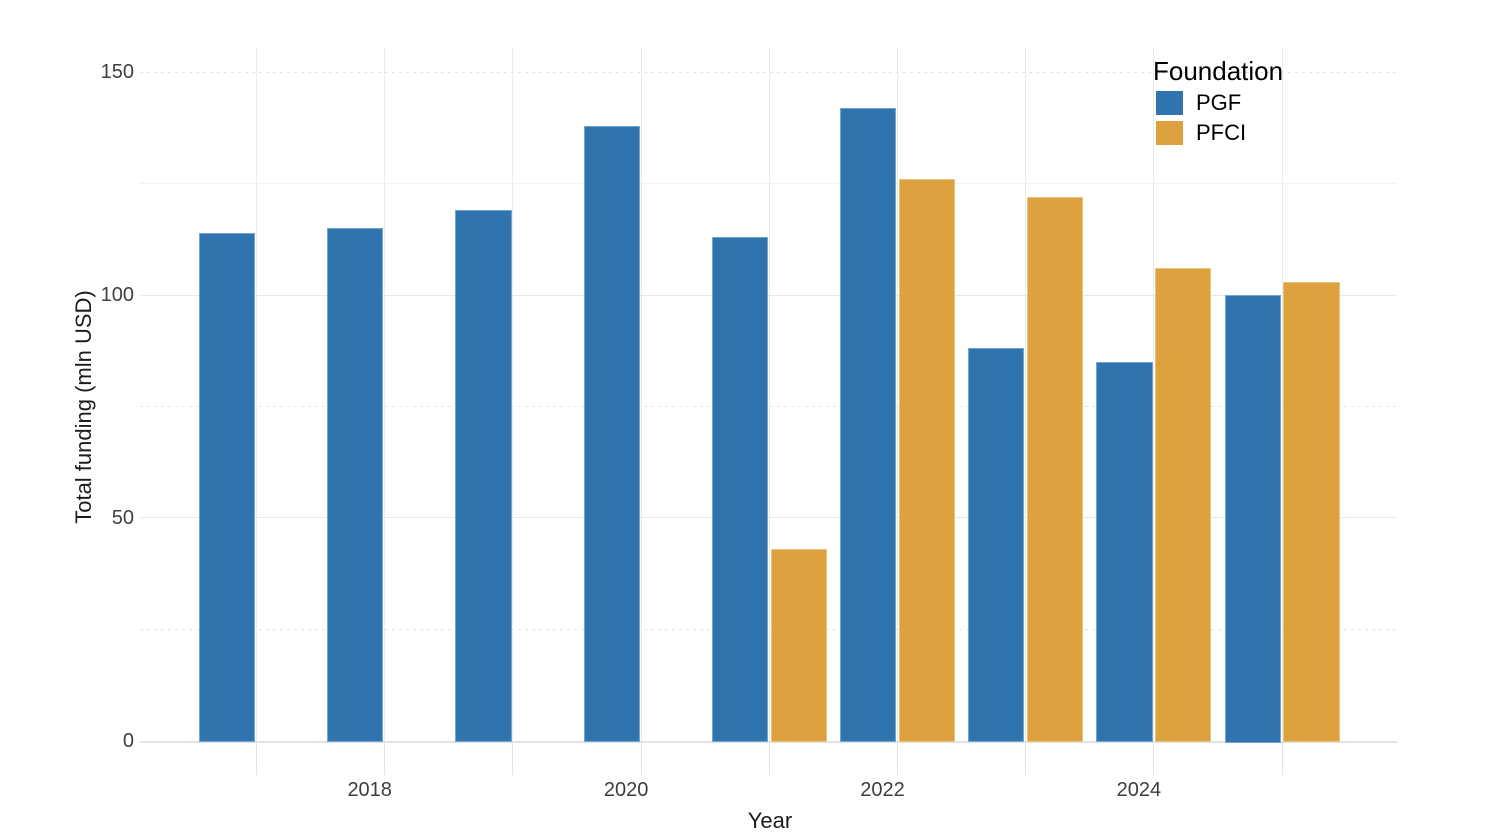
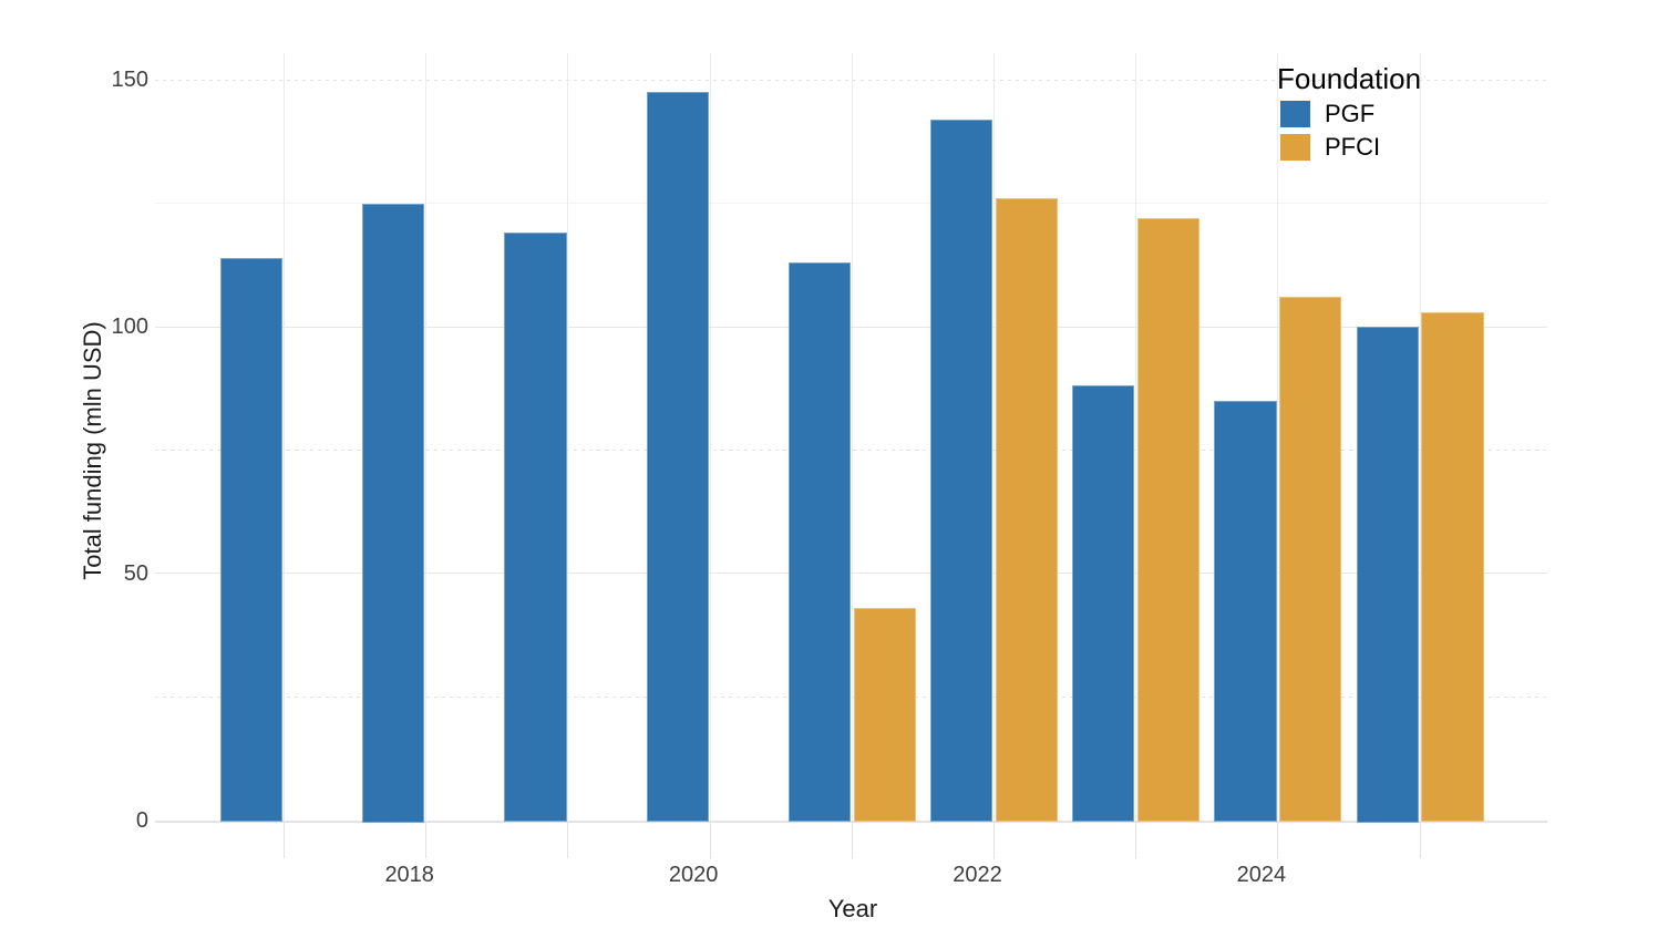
PGF/2018: 115 -> 125
PGF/2020: 138 -> 148
